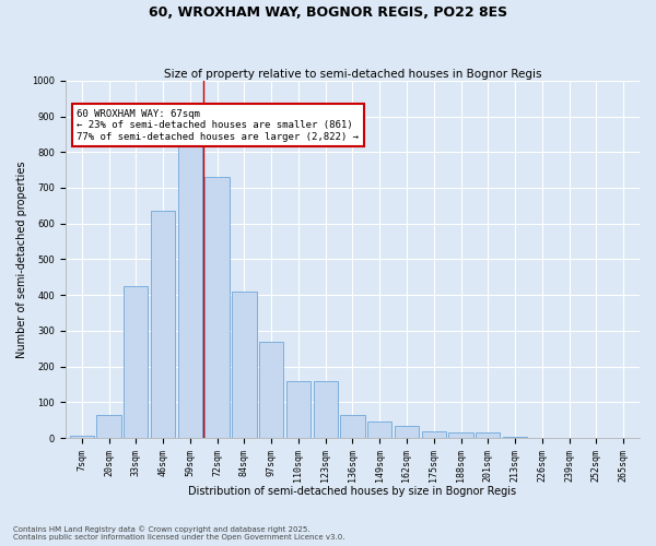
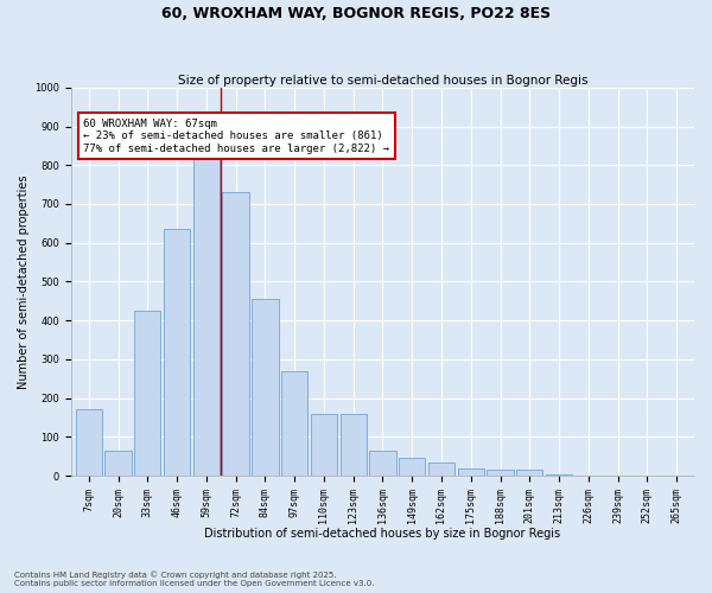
7sqm: 5 -> 170
84sqm: 410 -> 455
